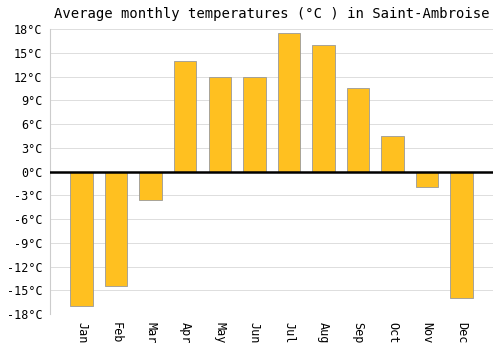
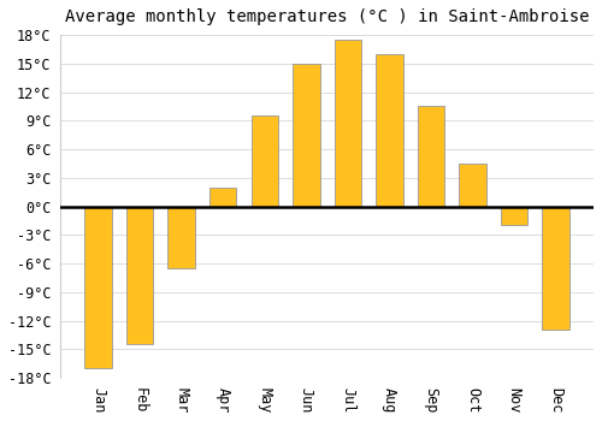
Mar: -3.6°C -> -6.5°C
Apr: 14.0°C -> 2.0°C
May: 12.0°C -> 9.5°C
Jun: 12.0°C -> 15.0°C
Dec: -16.0°C -> -13.0°C
